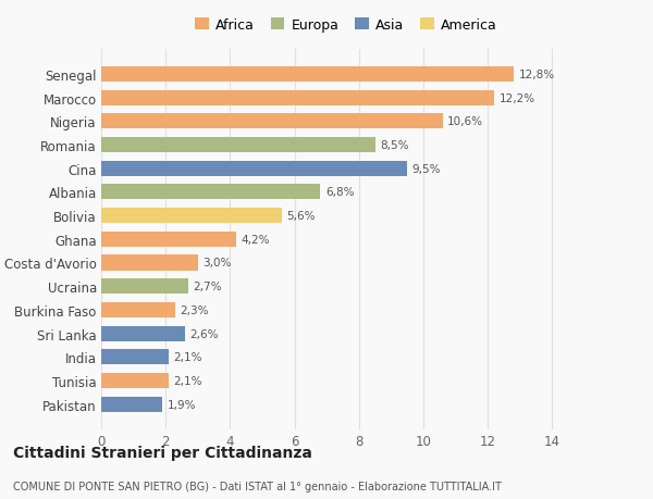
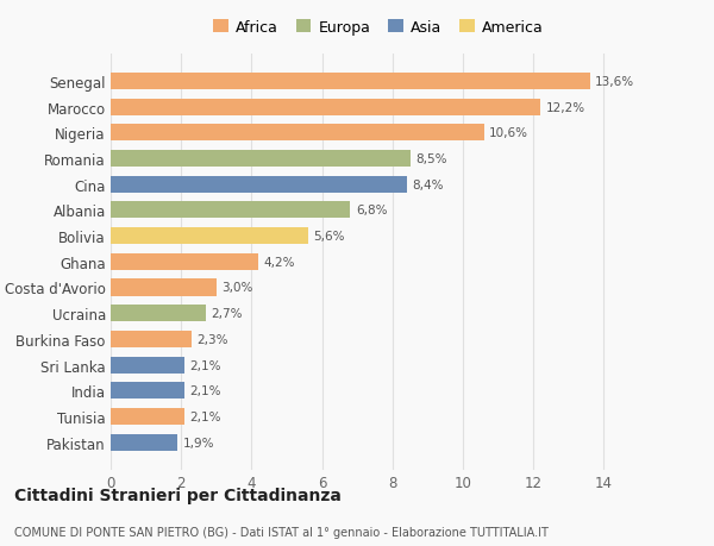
Senegal: 12,8% -> 13,6%
Cina: 9,5% -> 8,4%
Sri Lanka: 2,6% -> 2,1%
